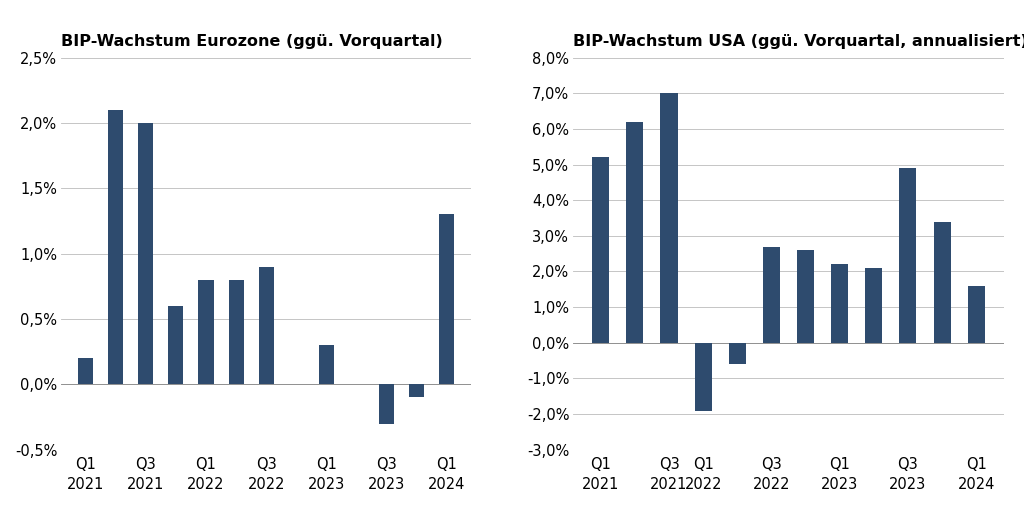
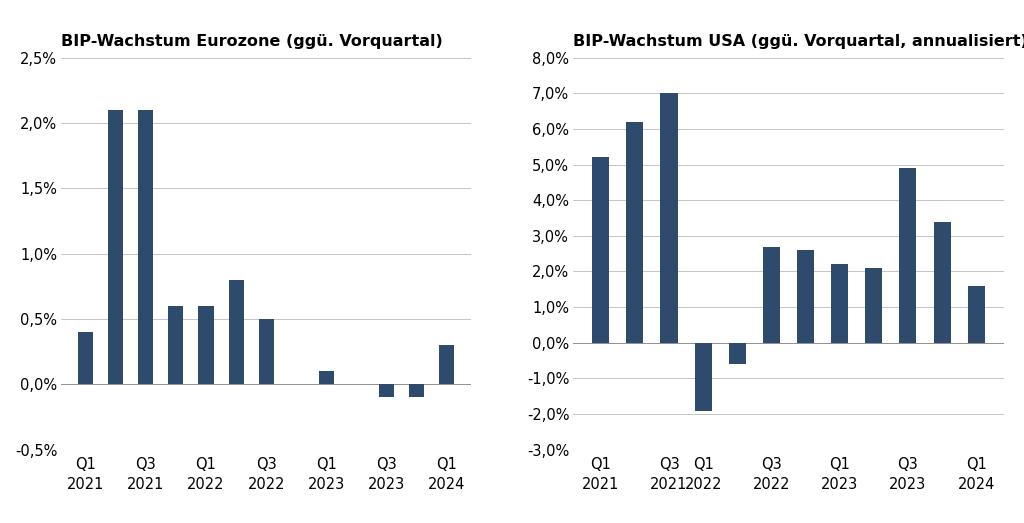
BIP-Wachstum Eurozone (ggü. Vorquartal)/Q1 2021: 0,2% -> 0,4%
BIP-Wachstum Eurozone (ggü. Vorquartal)/Q3 2021: 2,0% -> 2,1%
BIP-Wachstum Eurozone (ggü. Vorquartal)/Q1 2022: 0,8% -> 0,6%
BIP-Wachstum Eurozone (ggü. Vorquartal)/Q3 2022: 0,9% -> 0,5%
BIP-Wachstum Eurozone (ggü. Vorquartal)/Q1 2023: 0,3% -> 0,1%
BIP-Wachstum Eurozone (ggü. Vorquartal)/Q3 2023: -0,3% -> -0,1%
BIP-Wachstum Eurozone (ggü. Vorquartal)/Q1 2024: 1,3% -> 0,3%
